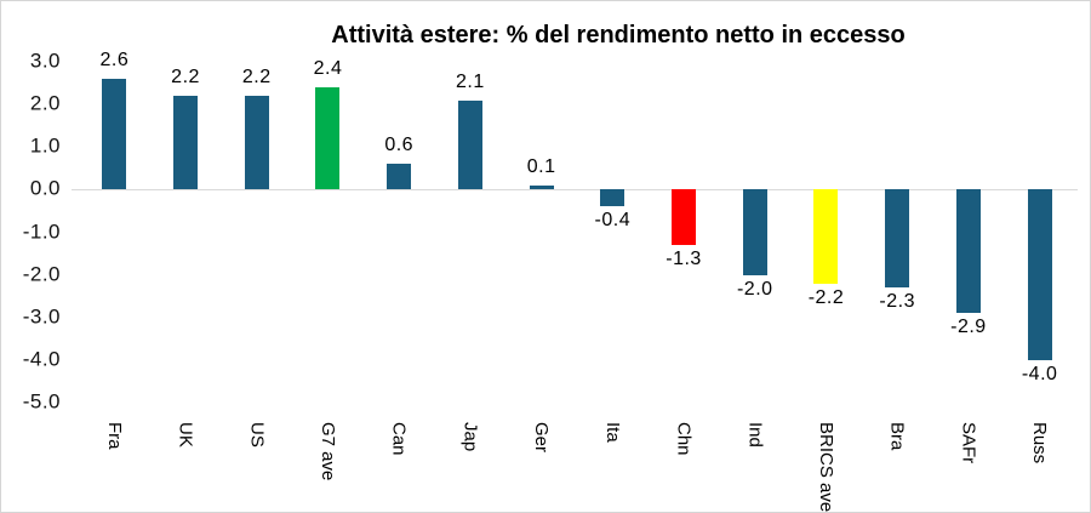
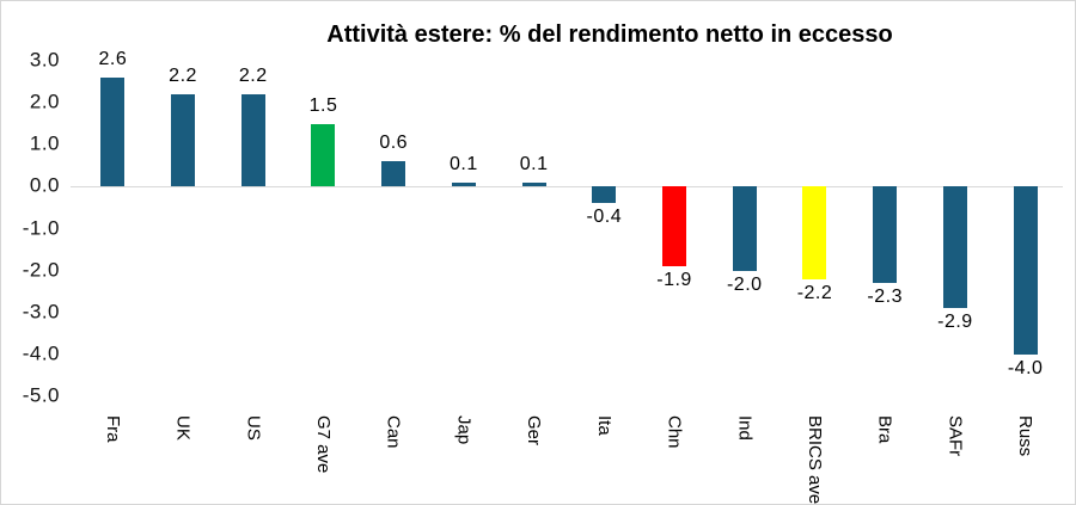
G7 ave: 2.4 -> 1.5
Jap: 2.1 -> 0.1
Chn: -1.3 -> -1.9
